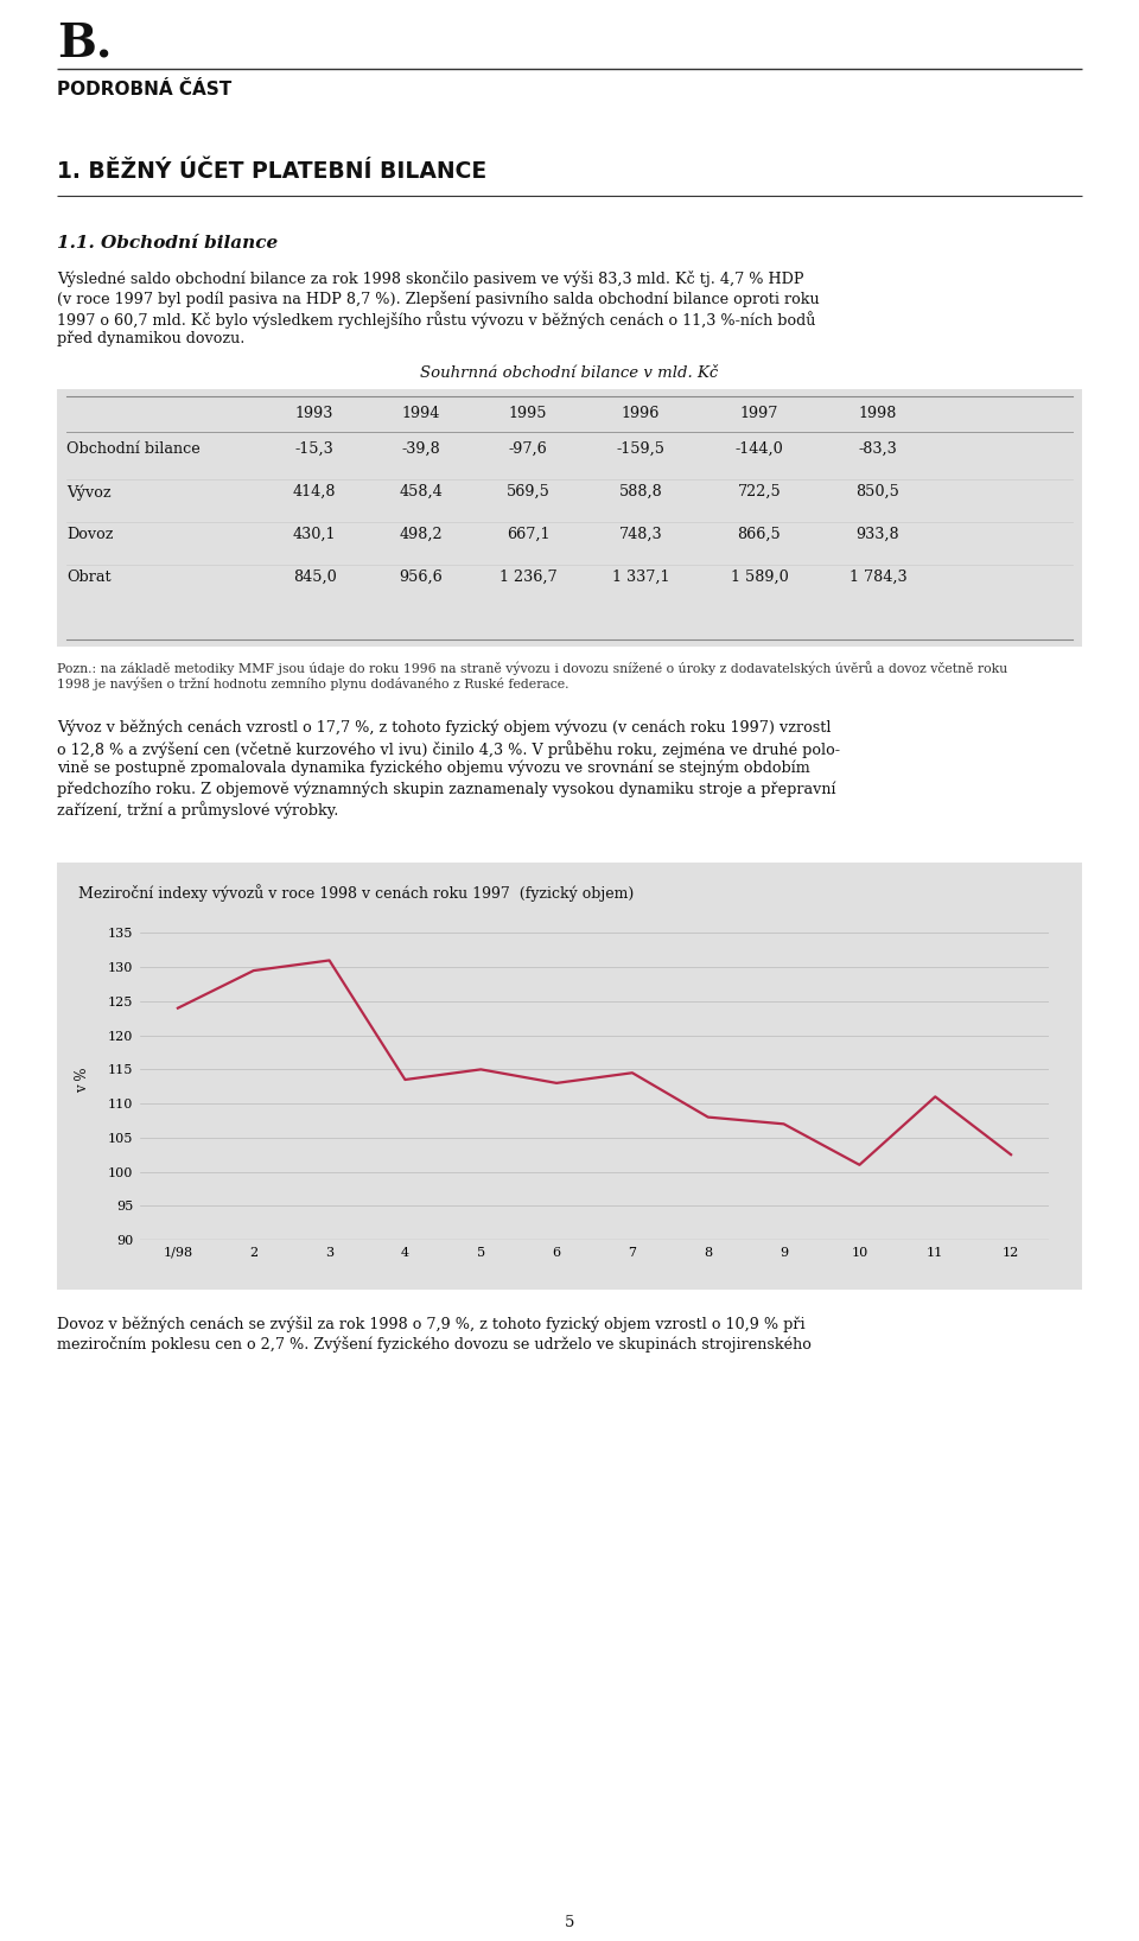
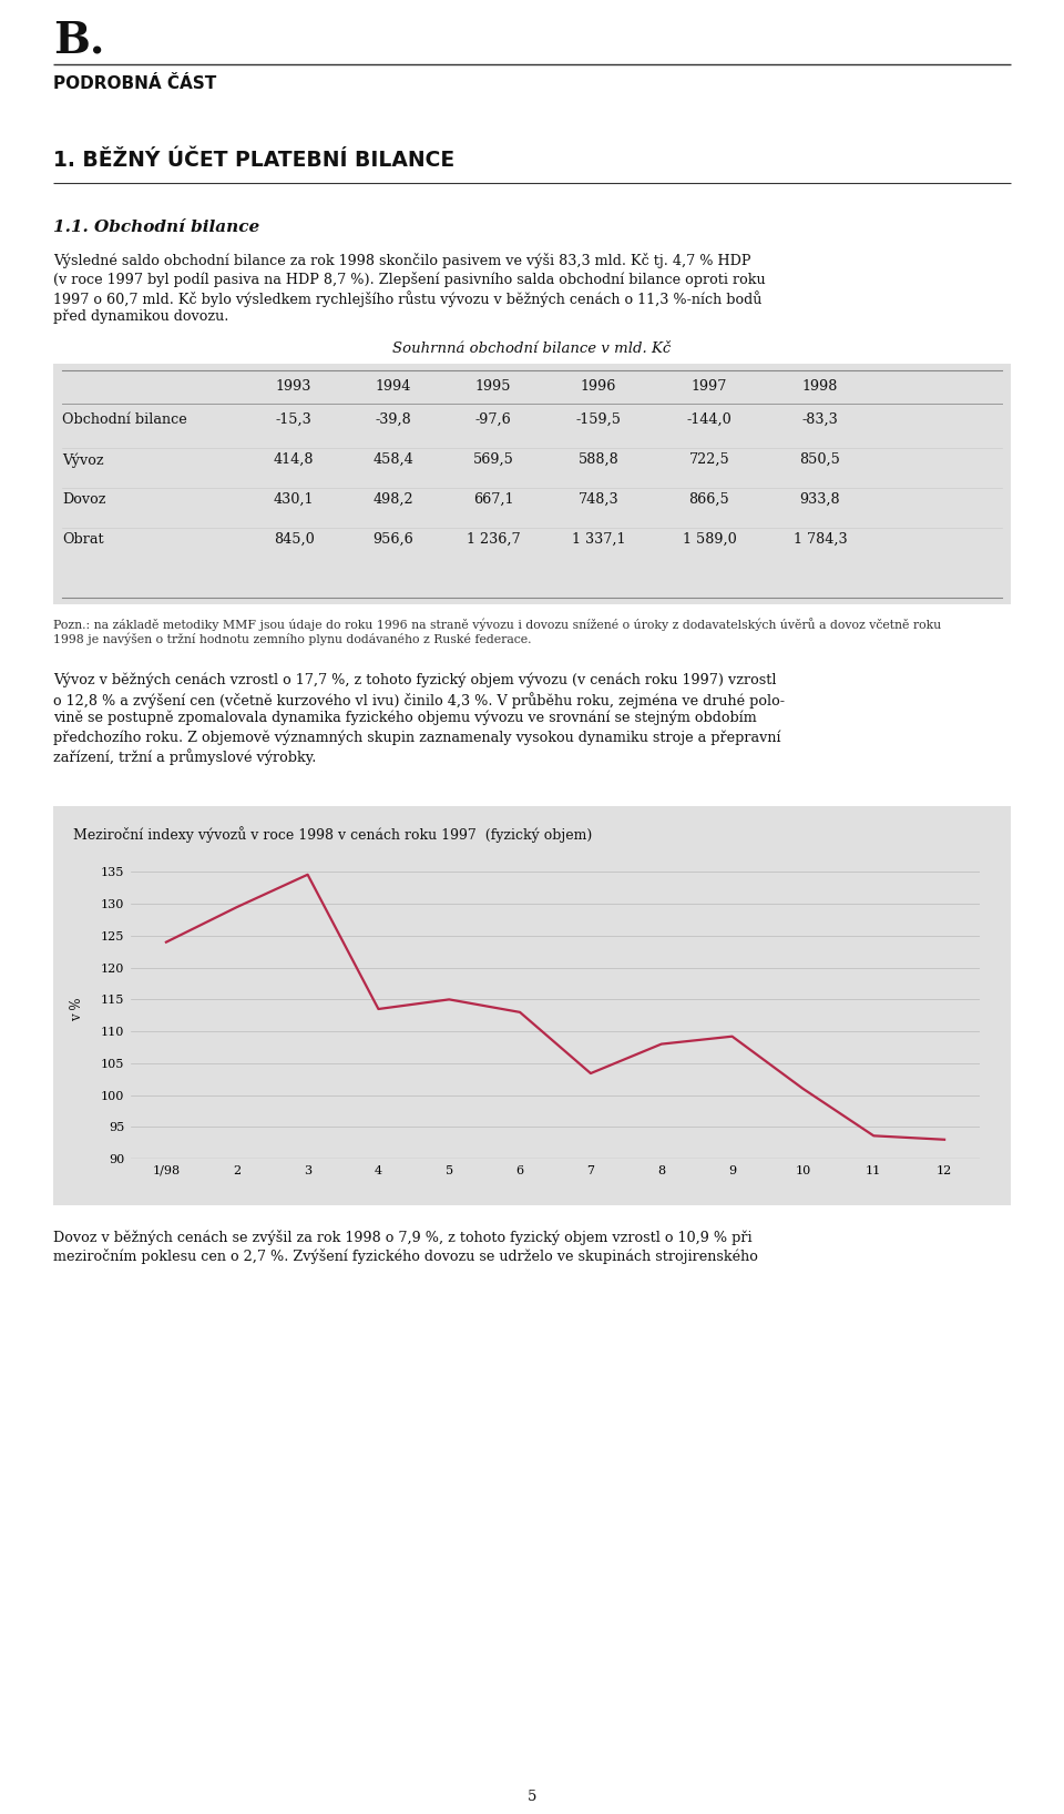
3: 131.0 -> 134.6
7: 114.5 -> 103.4
9: 107.0 -> 109.2
11: 111.0 -> 93.6
12: 102.5 -> 93.0
